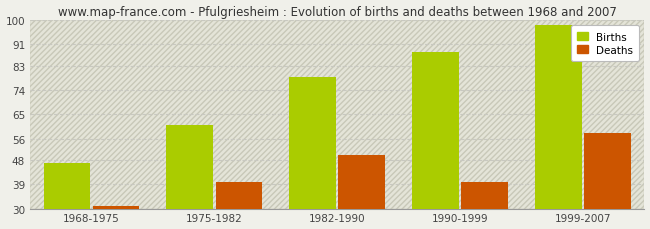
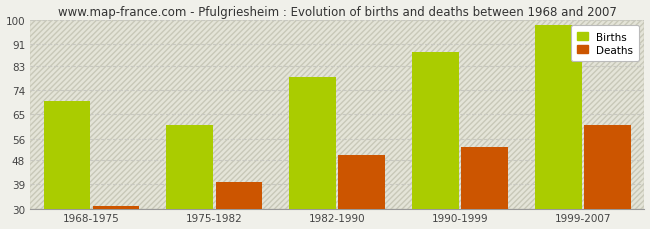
Births/1968-1975: 47 -> 70
Deaths/1990-1999: 40 -> 53
Deaths/1999-2007: 58 -> 61
